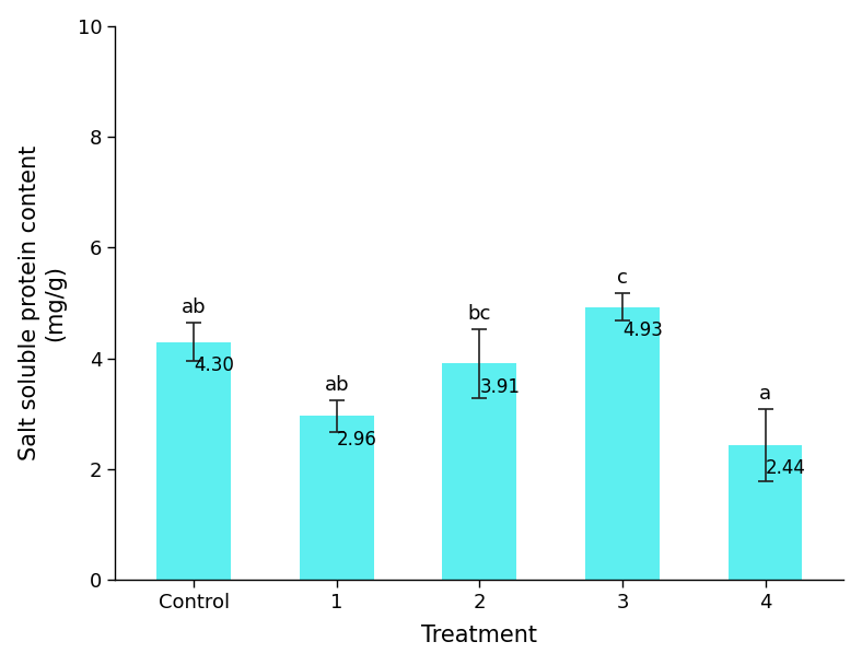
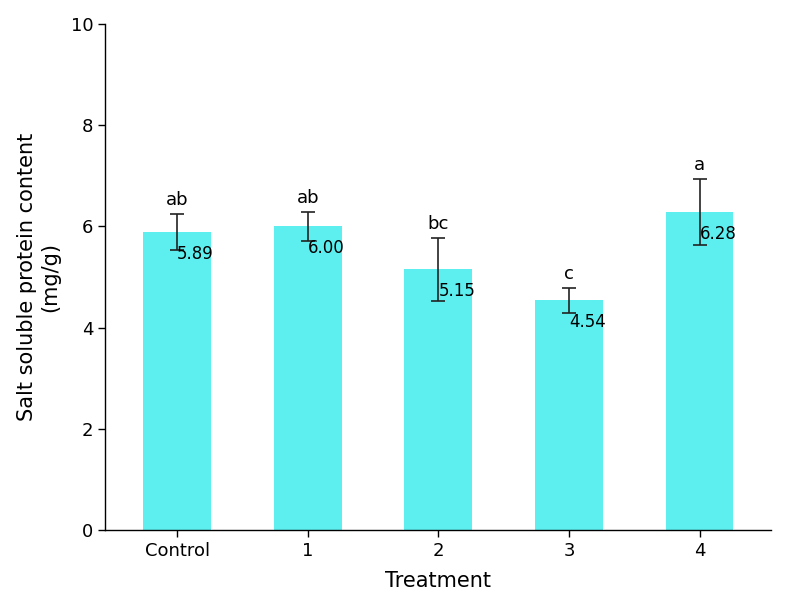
Control: 4.30 -> 5.89
1: 2.96 -> 6.00
2: 3.91 -> 5.15
3: 4.93 -> 4.54
4: 2.44 -> 6.28
